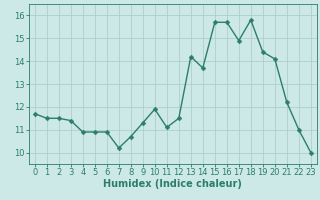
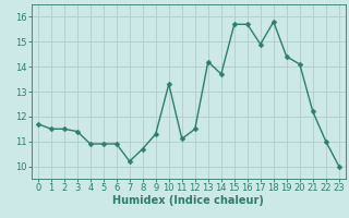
10: 11.9 -> 13.3
